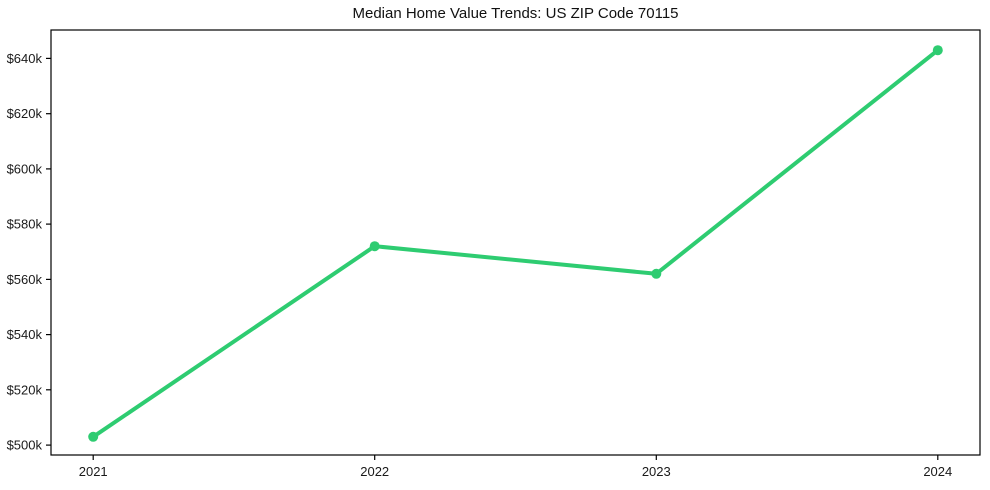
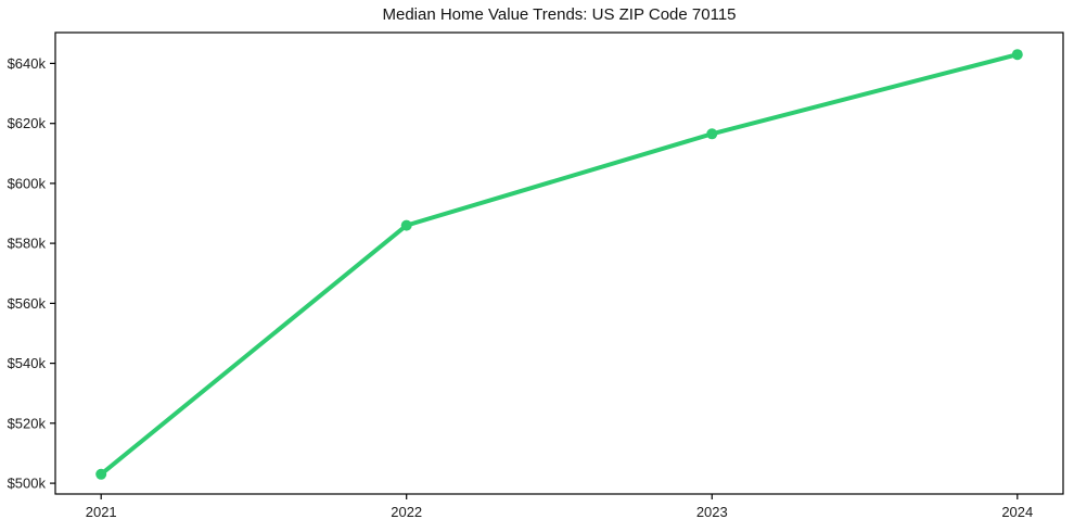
2022: $572k -> $586k
2023: $562k -> $616k
